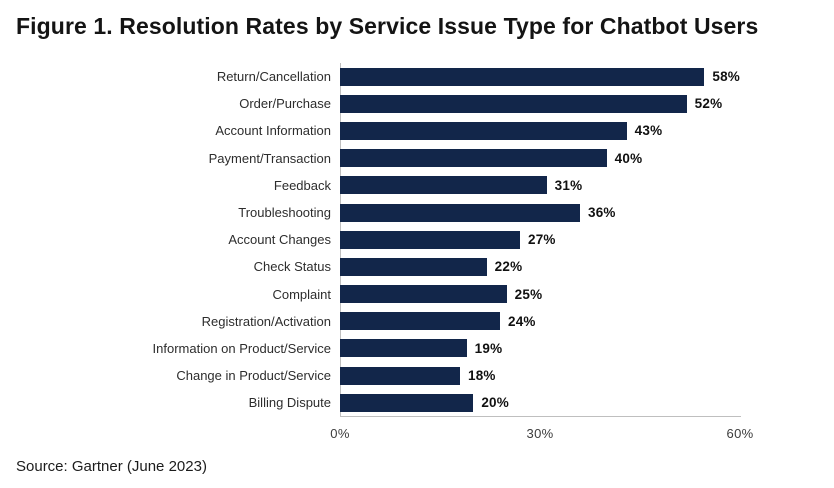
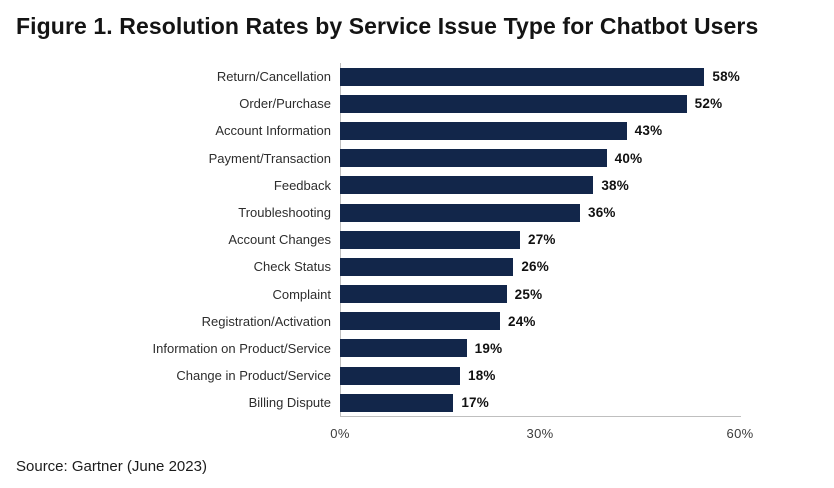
Feedback: 31% -> 38%
Check Status: 22% -> 26%
Billing Dispute: 20% -> 17%
